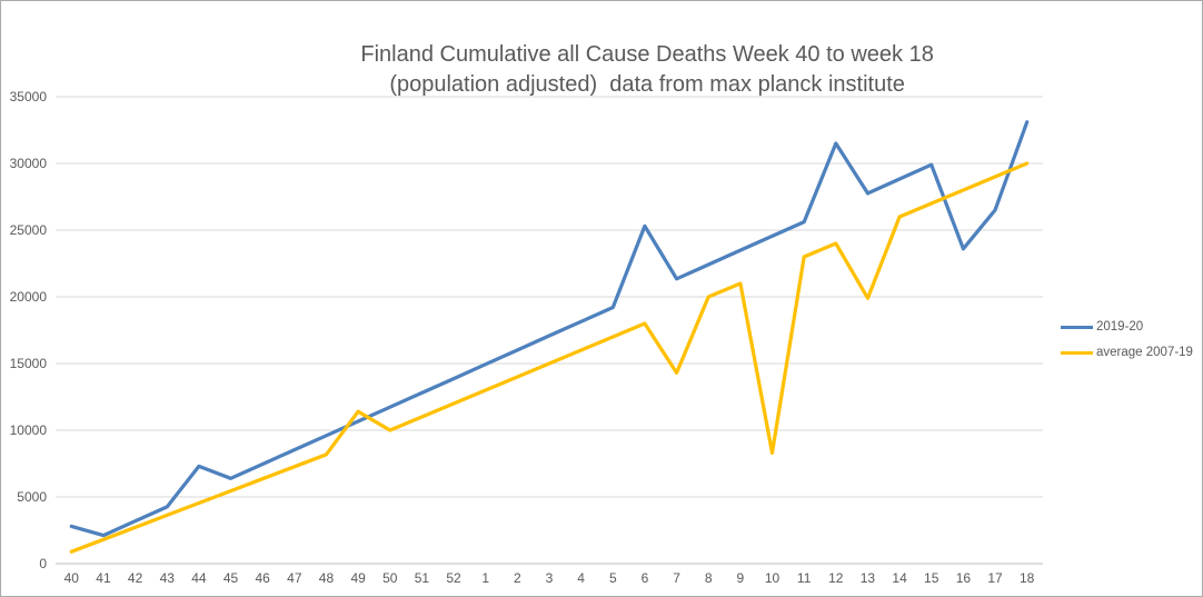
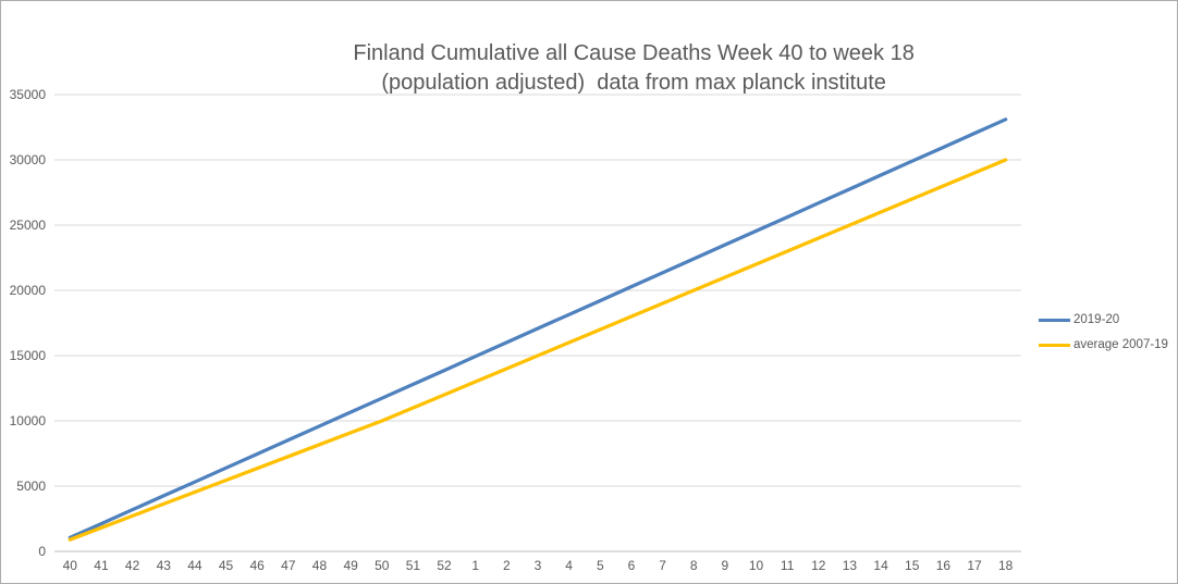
2019-20/40: 2800 -> 1000
2019-20/44: 7300 -> 5300
average 2007-19/49: 11400 -> 9100
2019-20/6: 25300 -> 20300
average 2007-19/7: 14300 -> 19000
average 2007-19/10: 8300 -> 22000
2019-20/12: 31500 -> 26700
average 2007-19/13: 19900 -> 25000
2019-20/16: 23600 -> 31000
2019-20/17: 26500 -> 32000
